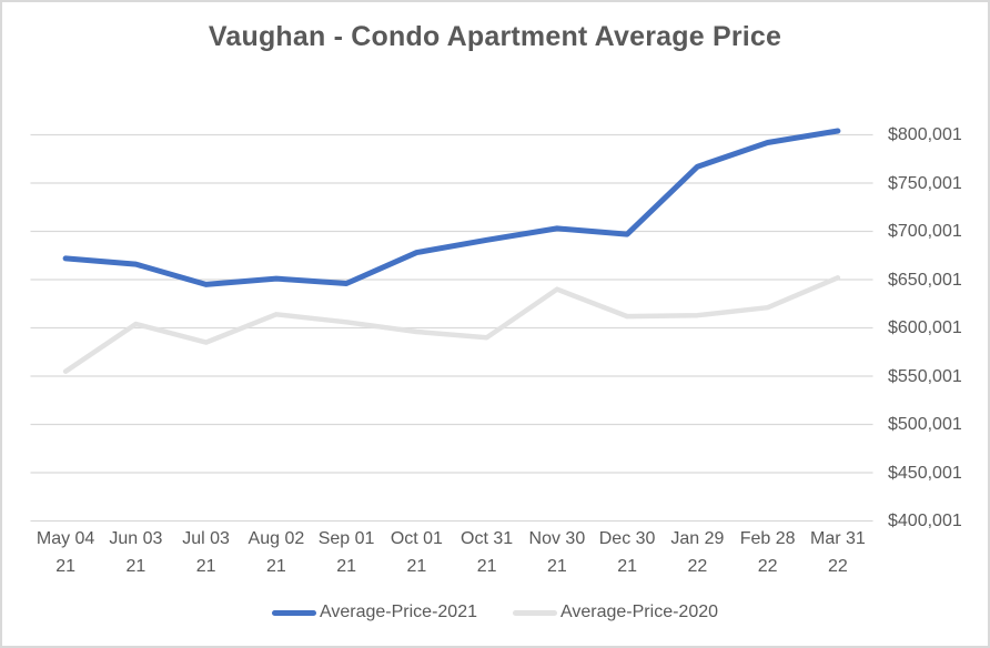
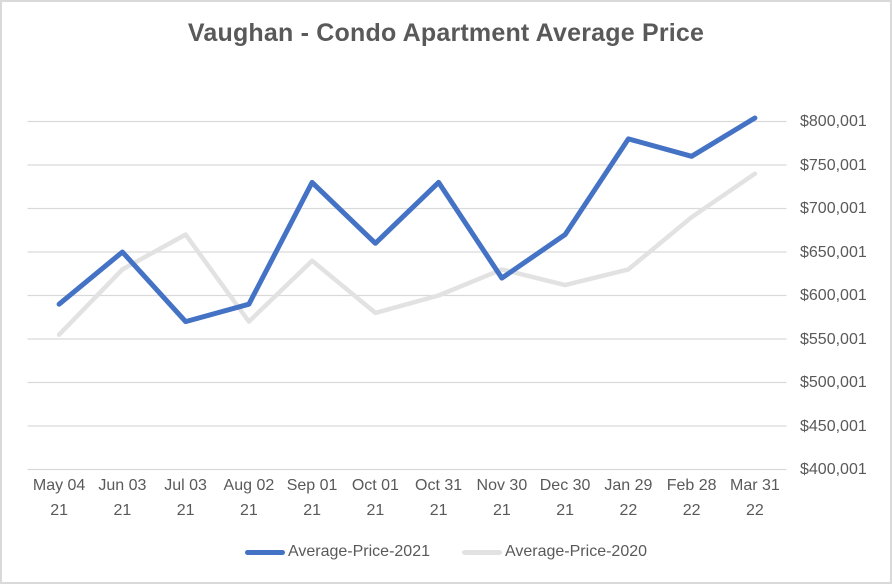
Average-Price-2021/May 04 21: $670000 -> $590000
Average-Price-2021/Jun 03 21: $670000 -> $650000
Average-Price-2020/Jun 03 21: $600000 -> $630000
Average-Price-2021/Jul 03 21: $640000 -> $570000
Average-Price-2020/Jul 03 21: $580000 -> $670000
Average-Price-2021/Aug 02 21: $650000 -> $590000
Average-Price-2020/Aug 02 21: $610000 -> $570000
Average-Price-2021/Sep 01 21: $650000 -> $730000
Average-Price-2020/Sep 01 21: $610000 -> $640000
Average-Price-2021/Oct 01 21: $680000 -> $660000
Average-Price-2020/Oct 01 21: $600000 -> $580000
Average-Price-2021/Oct 31 21: $690000 -> $730000
Average-Price-2020/Oct 31 21: $590000 -> $600000
Average-Price-2021/Nov 30 21: $700000 -> $620000
Average-Price-2020/Nov 30 21: $640000 -> $630000
Average-Price-2021/Dec 30 21: $700000 -> $670000
Average-Price-2021/Jan 29 22: $770000 -> $780000
Average-Price-2020/Jan 29 22: $610000 -> $630000
Average-Price-2021/Feb 28 22: $790000 -> $760000
Average-Price-2020/Feb 28 22: $620000 -> $690000
Average-Price-2020/Mar 31 22: $650000 -> $740000
